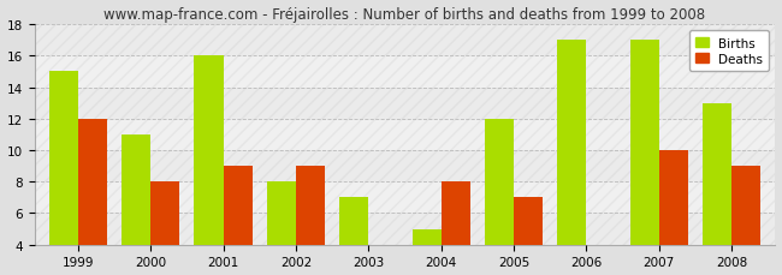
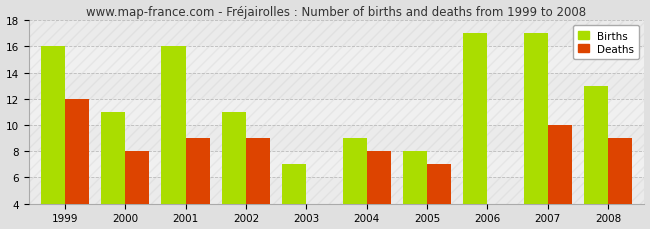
Births/1999: 15 -> 16
Births/2002: 8 -> 11
Births/2004: 5 -> 9
Births/2005: 12 -> 8
